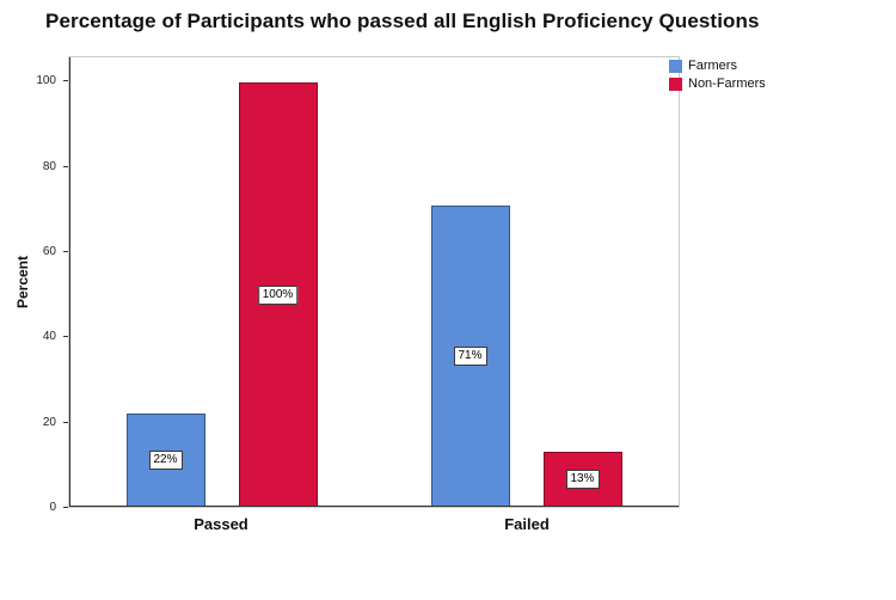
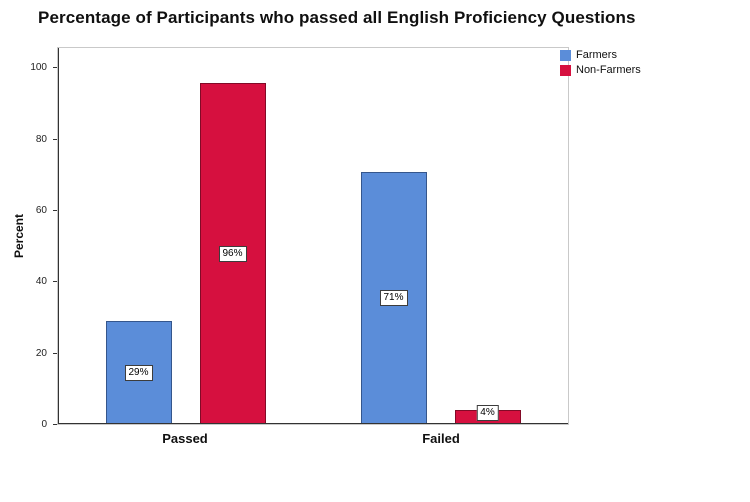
Farmers/Passed: 22% -> 29%
Non-Farmers/Passed: 100% -> 96%
Non-Farmers/Failed: 13% -> 4%
